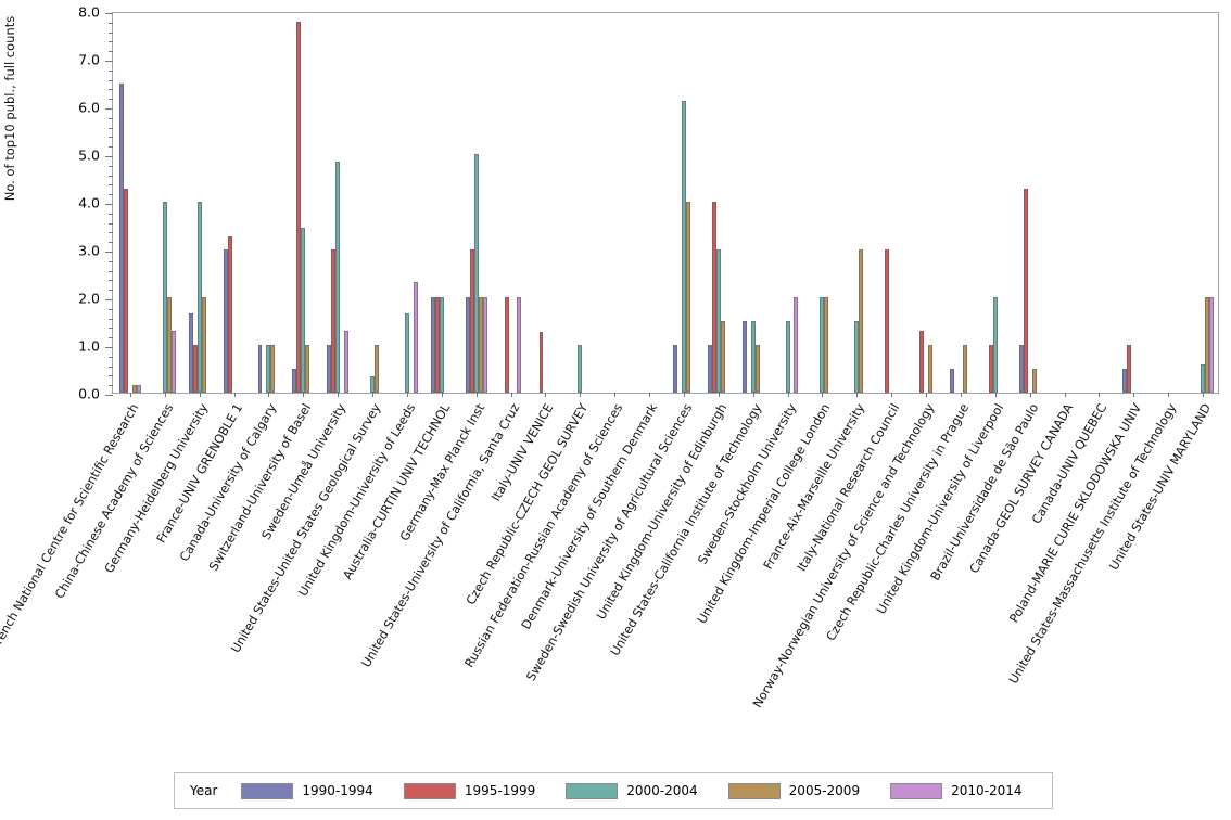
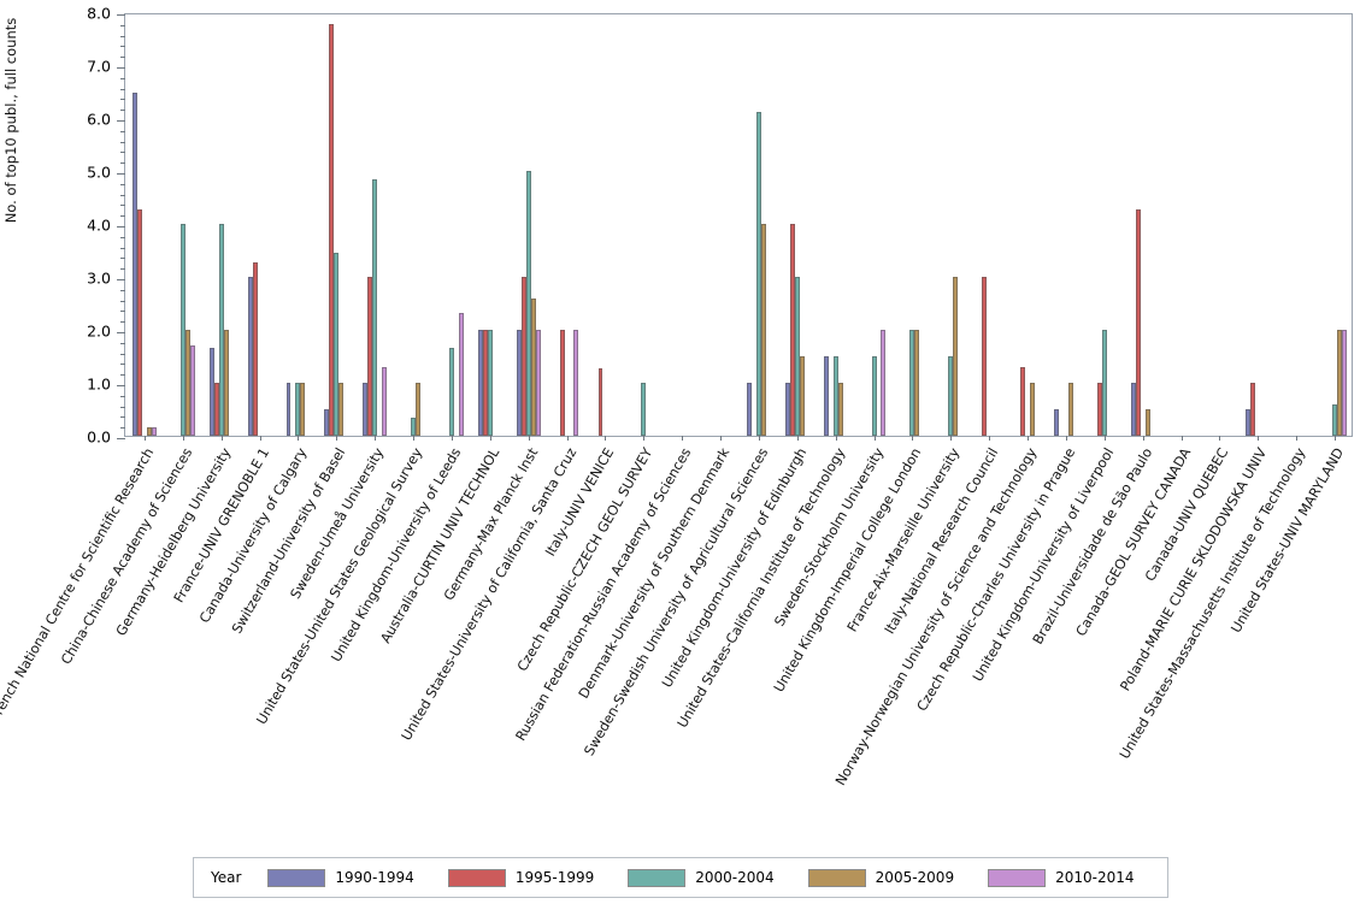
2010-2014/China-Chinese Academy of Sciences: 1.3 -> 1.7
2005-2009/Germany-Max Planck Inst: 2.0 -> 2.6
